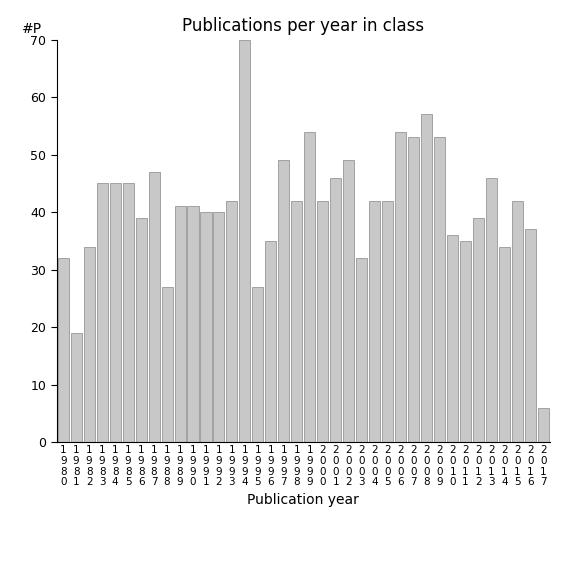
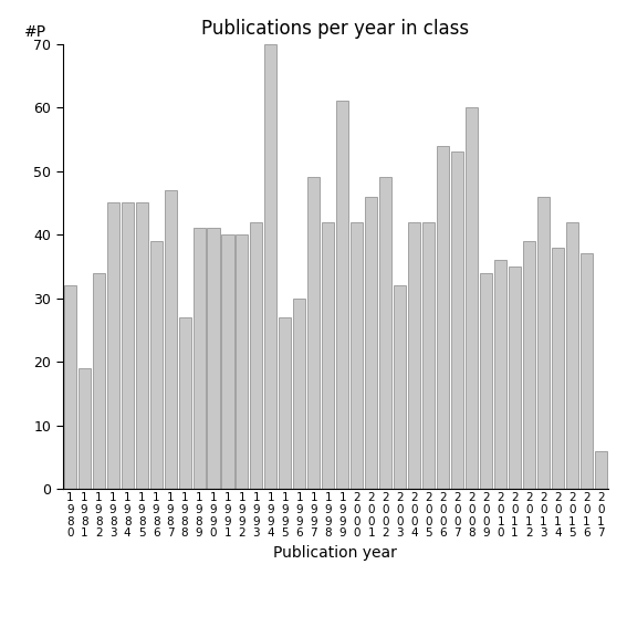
1 9 9 6: 35 -> 30
1 9 9 9: 54 -> 61
2 0 0 8: 57 -> 60
2 0 0 9: 53 -> 34
2 0 1 4: 34 -> 38
